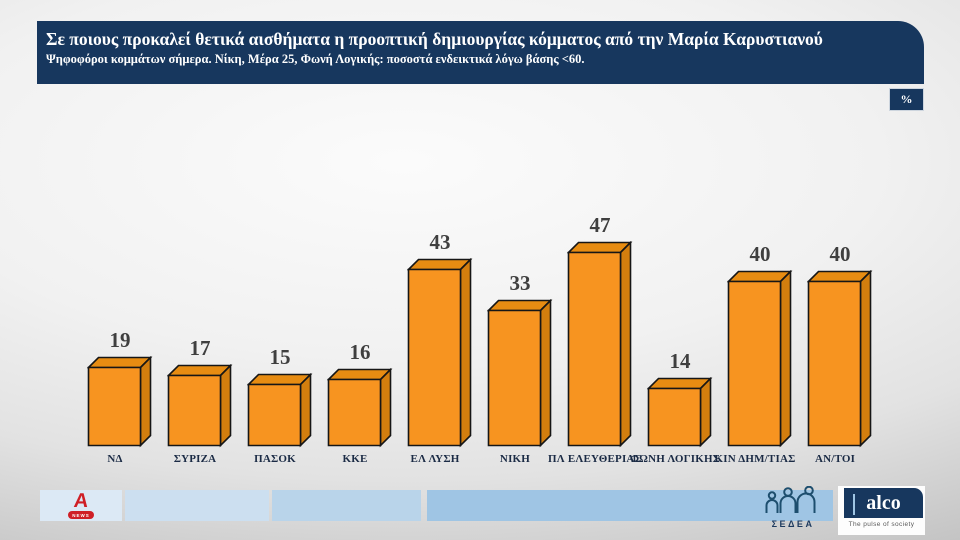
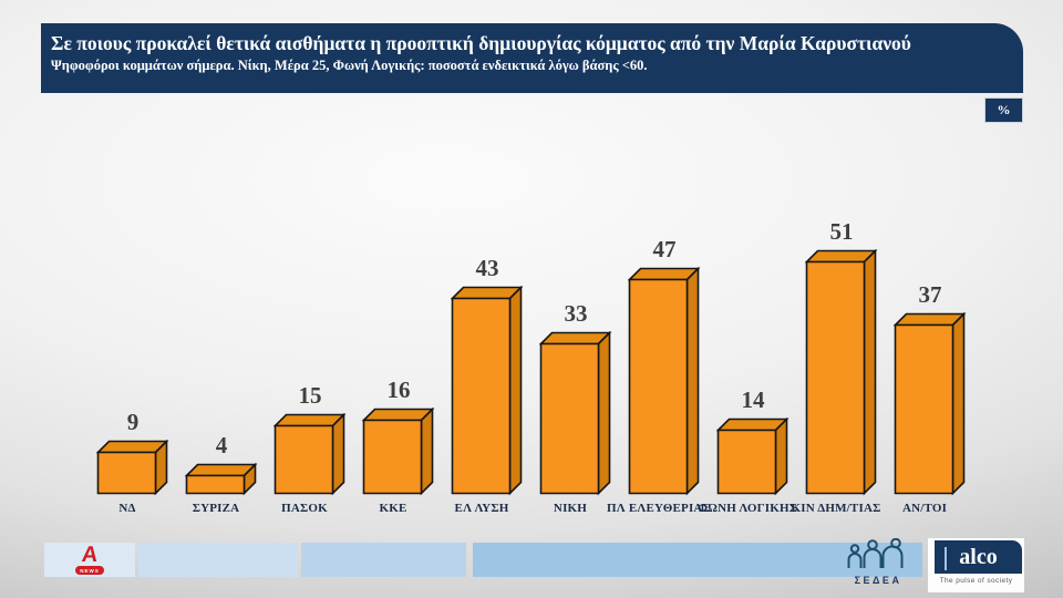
ΝΔ: 19 -> 9
ΣΥΡΙΖΑ: 17 -> 4
ΚΙΝ ΔΗΜ/ΤΙΑΣ: 40 -> 51
ΑΝ/ΤΟΙ: 40 -> 37
